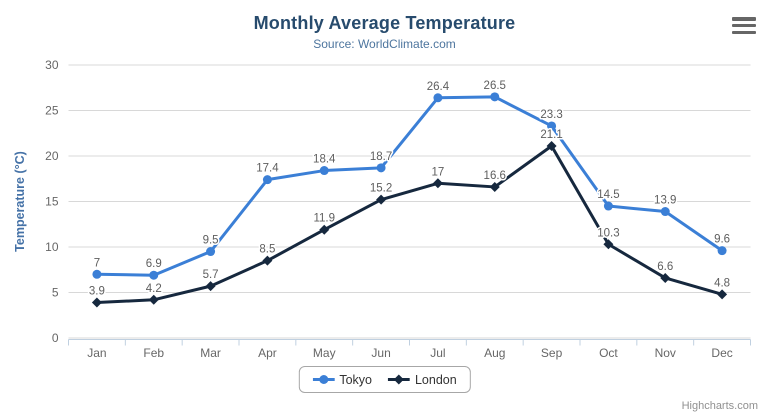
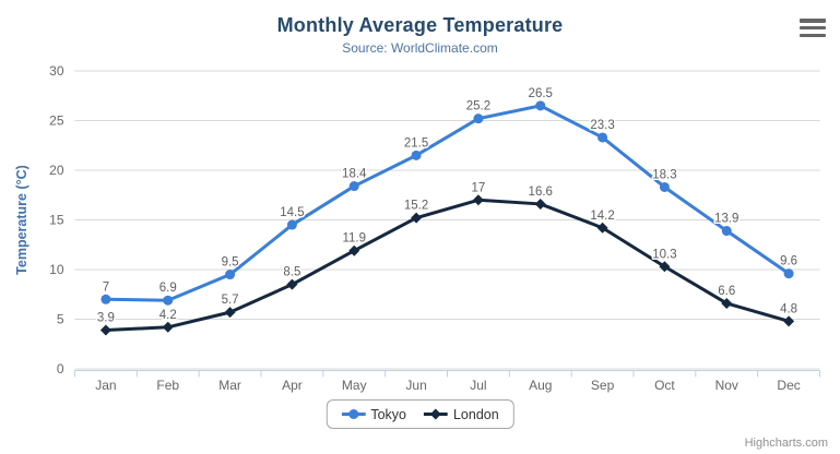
Tokyo/Apr: 17.4 -> 14.5
Tokyo/Jun: 18.7 -> 21.5
Tokyo/Jul: 26.4 -> 25.2
London/Sep: 21.1 -> 14.2
Tokyo/Oct: 14.5 -> 18.3
